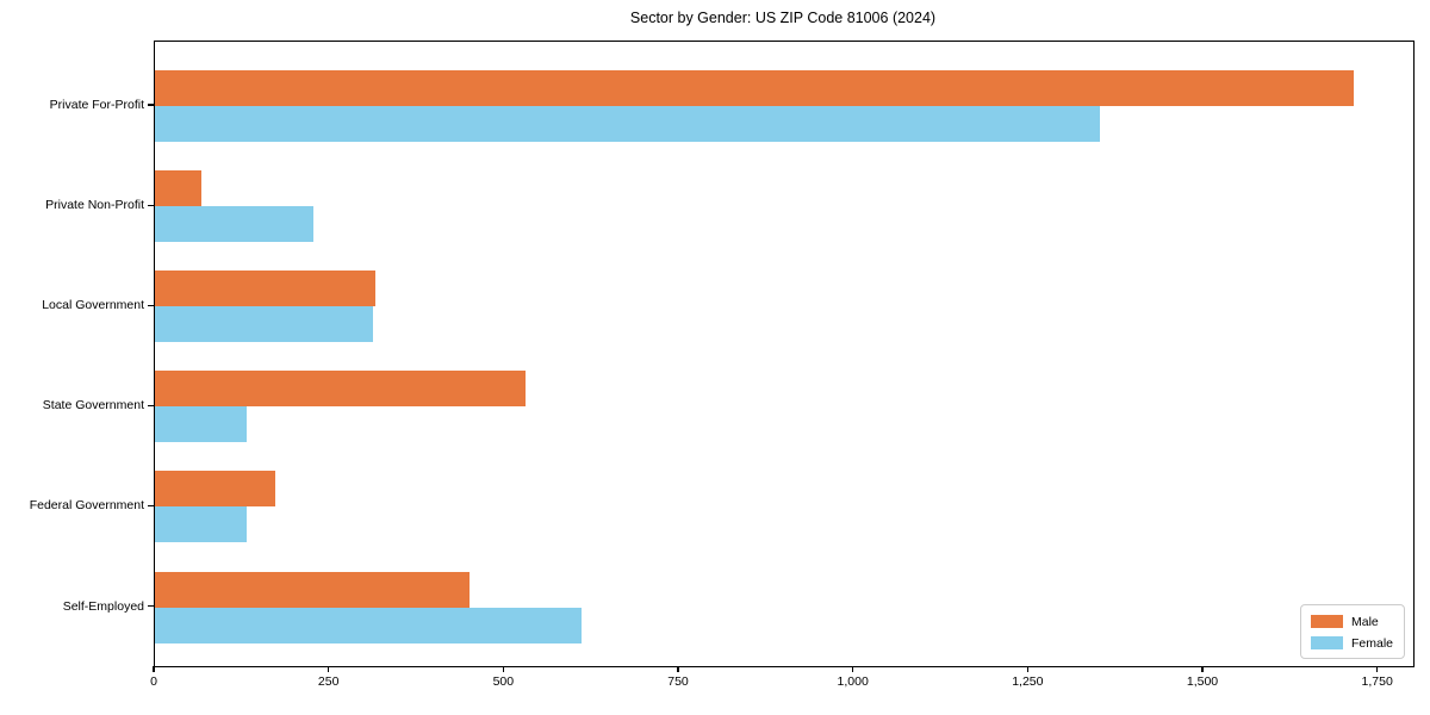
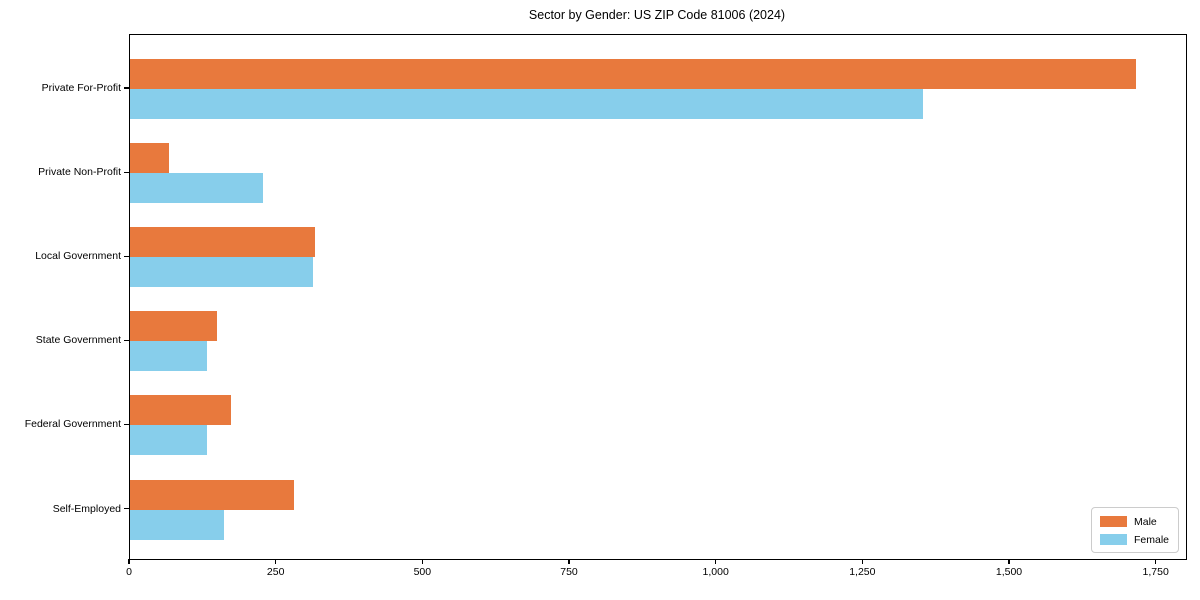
Male/State Government: 530 -> 150
Male/Self-Employed: 450 -> 280
Female/Self-Employed: 610 -> 160
